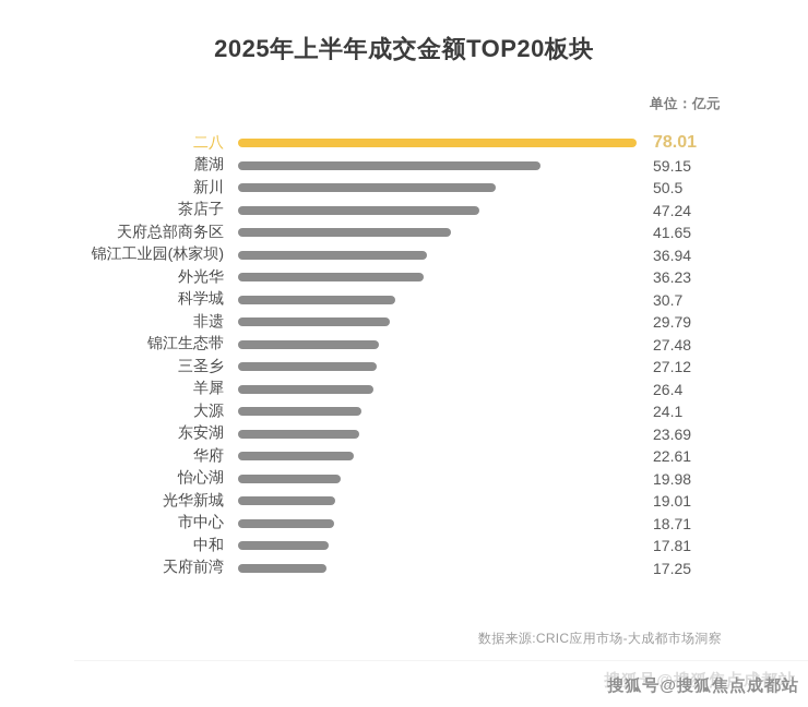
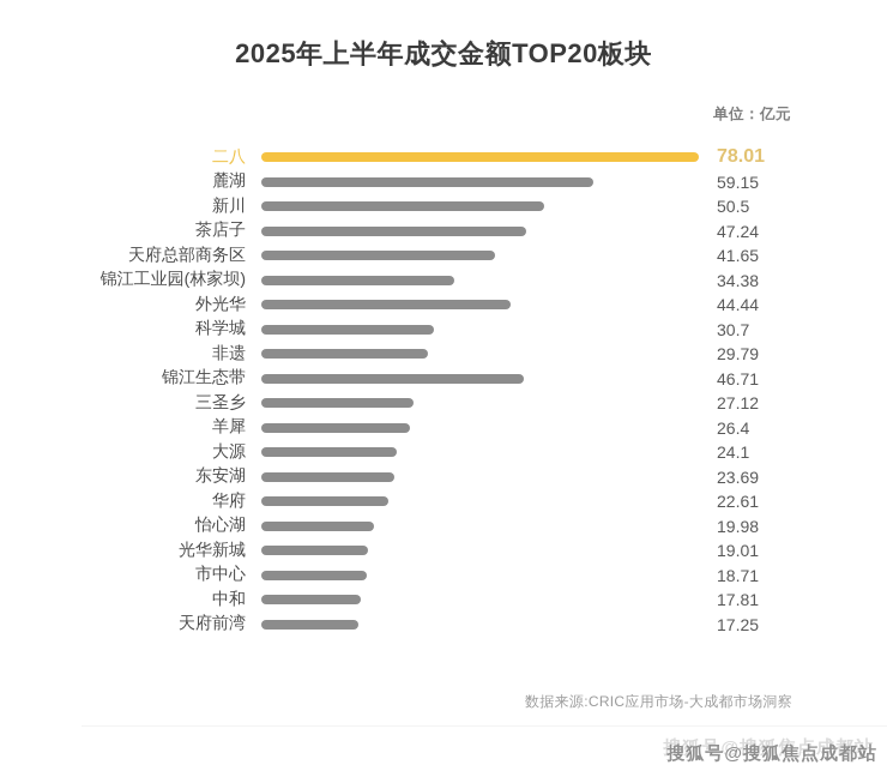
锦江工业园(林家坝): 36.94 -> 34.38
外光华: 36.23 -> 44.44
锦江生态带: 27.48 -> 46.71
